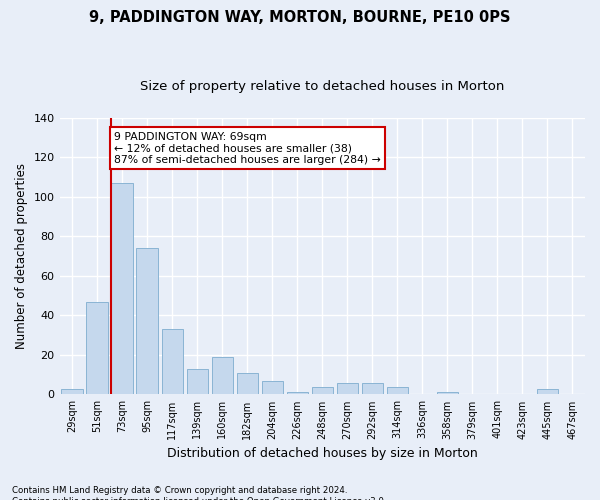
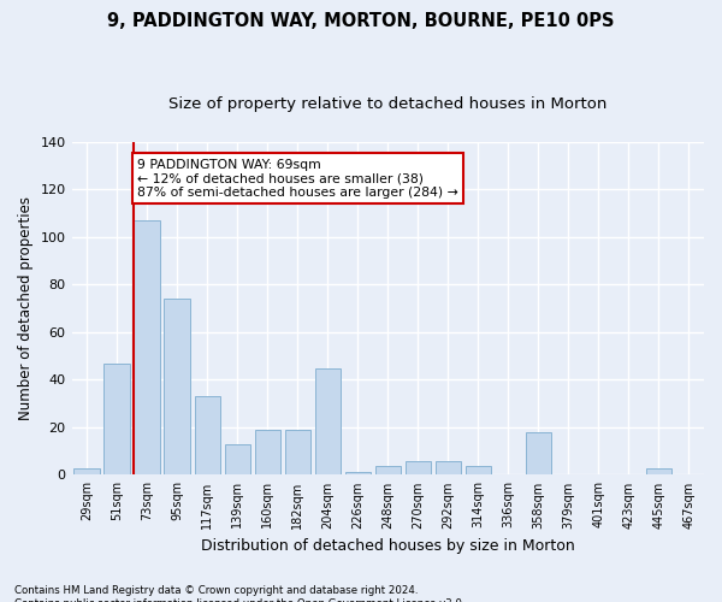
182sqm: 11 -> 19
204sqm: 7 -> 45
358sqm: 1 -> 18
